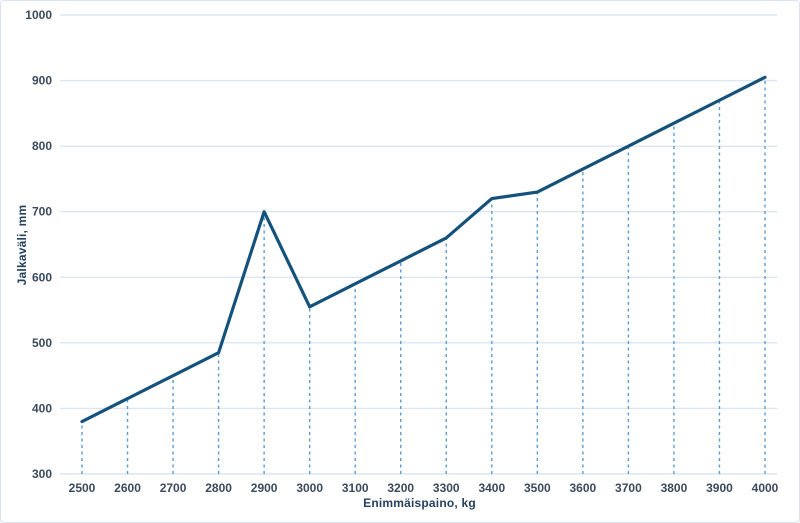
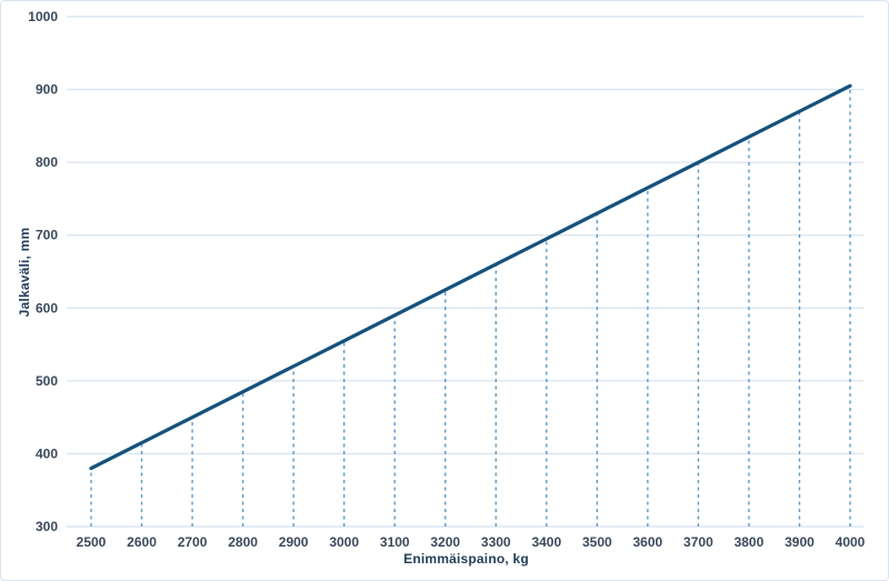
2900: 700 -> 520
3400: 720 -> 700
